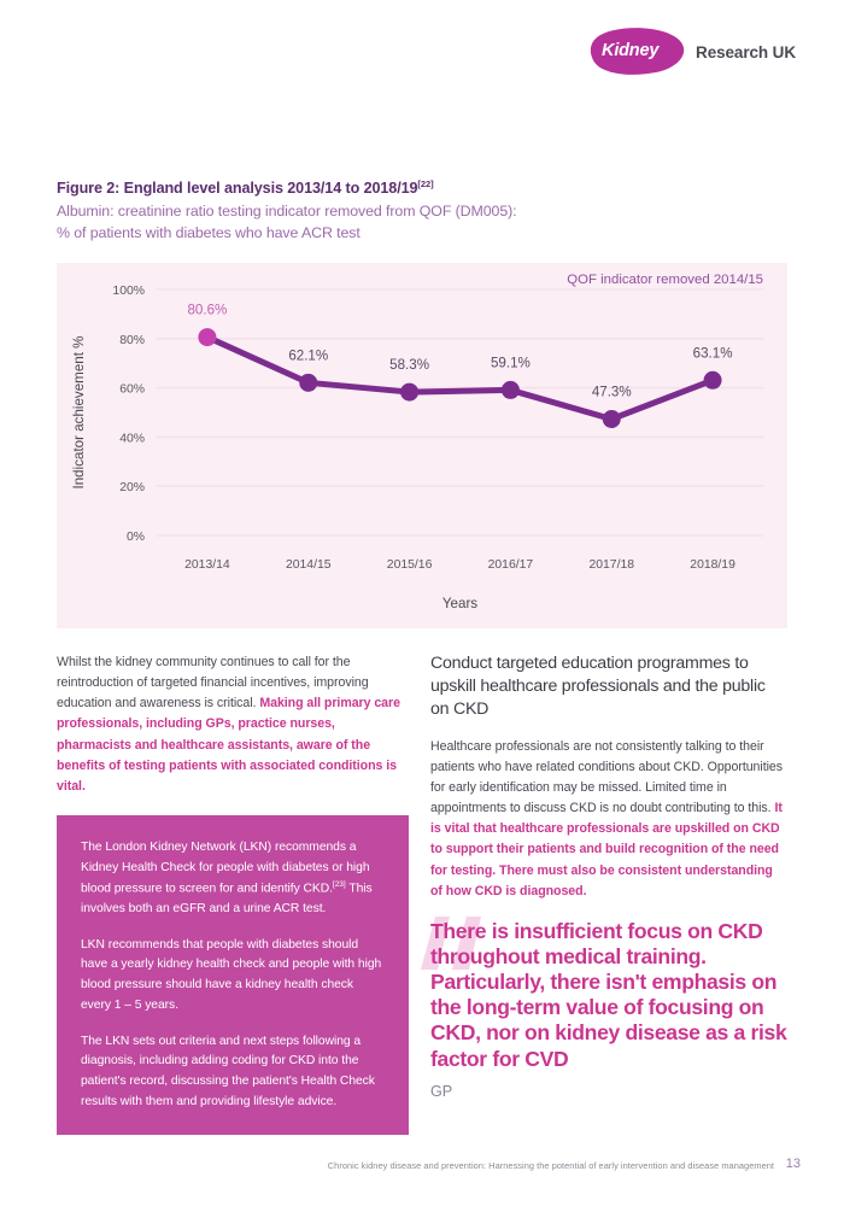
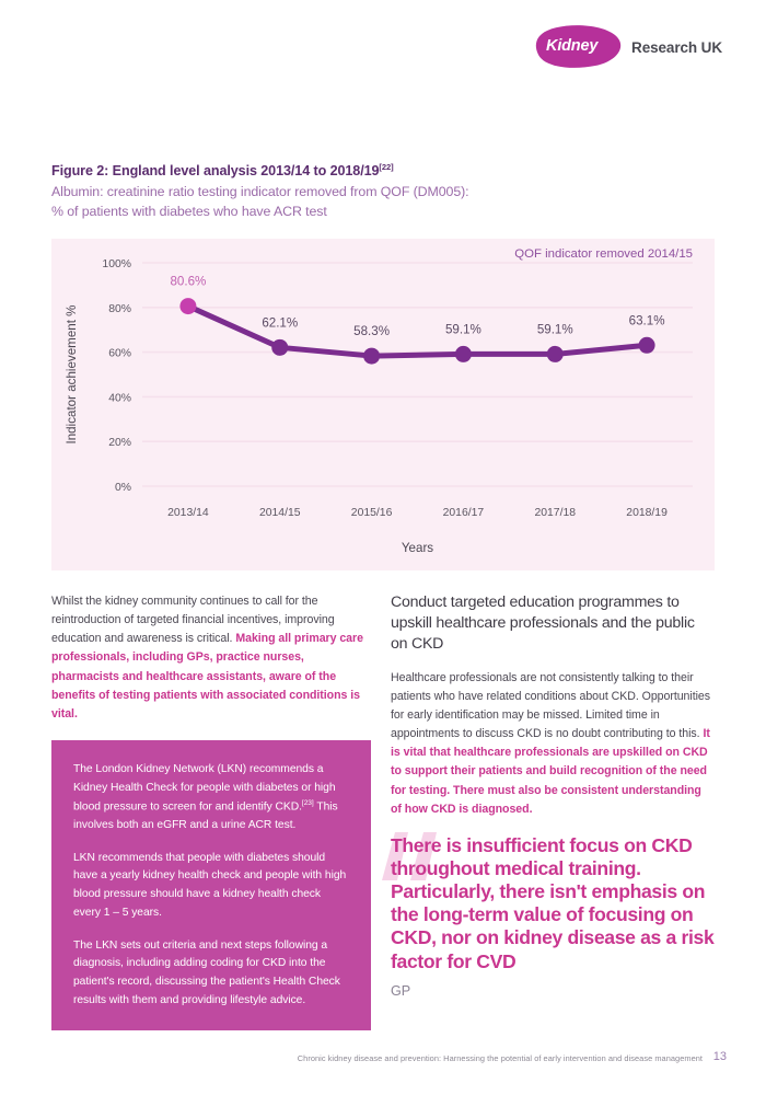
2017/18: 47.3% -> 59.1%
